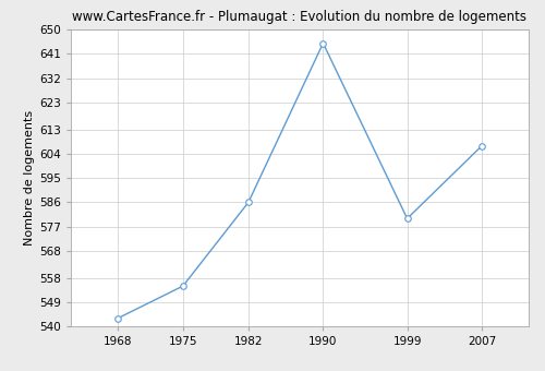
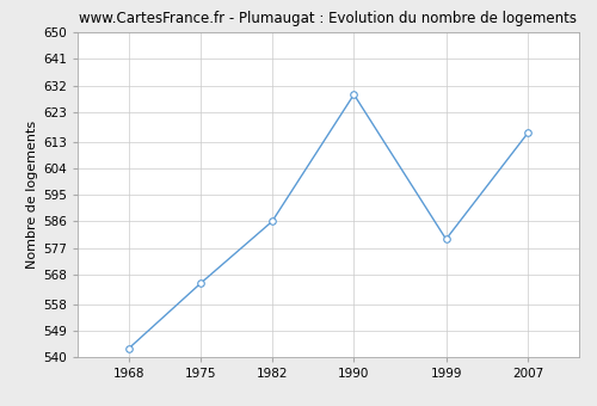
1975: 555 -> 565
1990: 645 -> 629
2007: 607 -> 616
